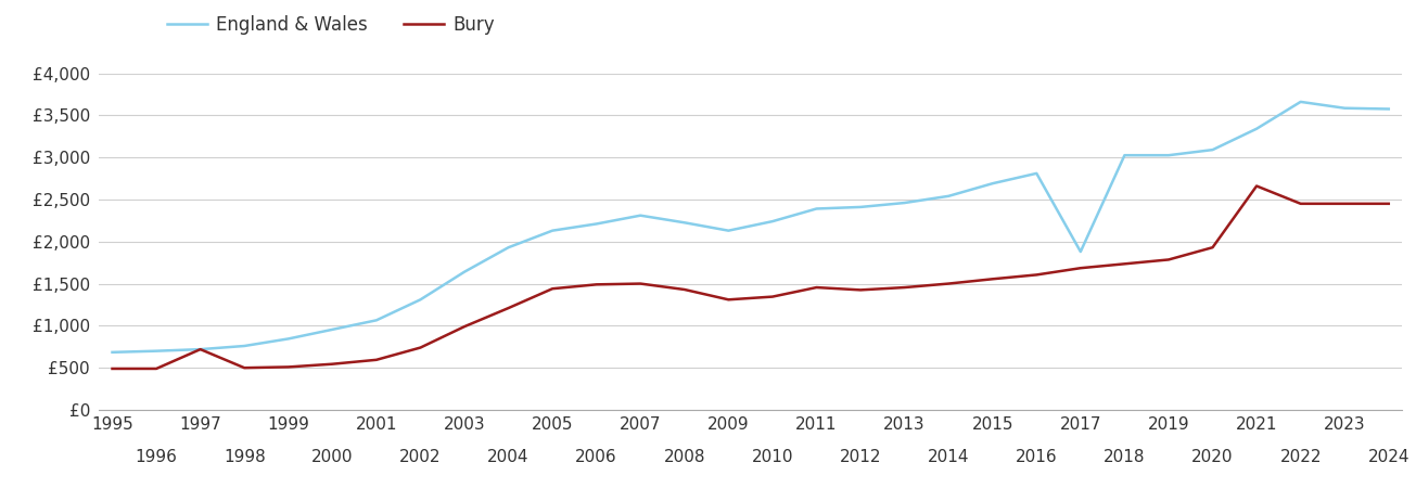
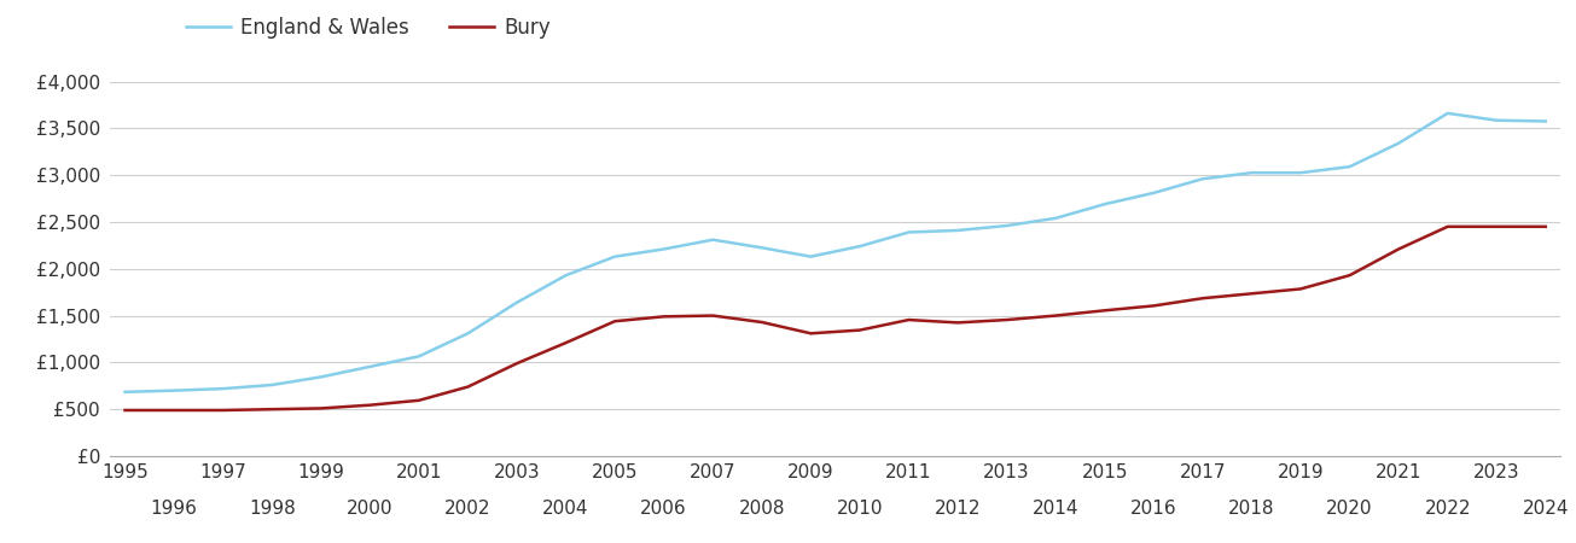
Bury/1997: £720 -> £490
England & Wales/2017: £1,880 -> £2,960
Bury/2021: £2,660 -> £2,210
